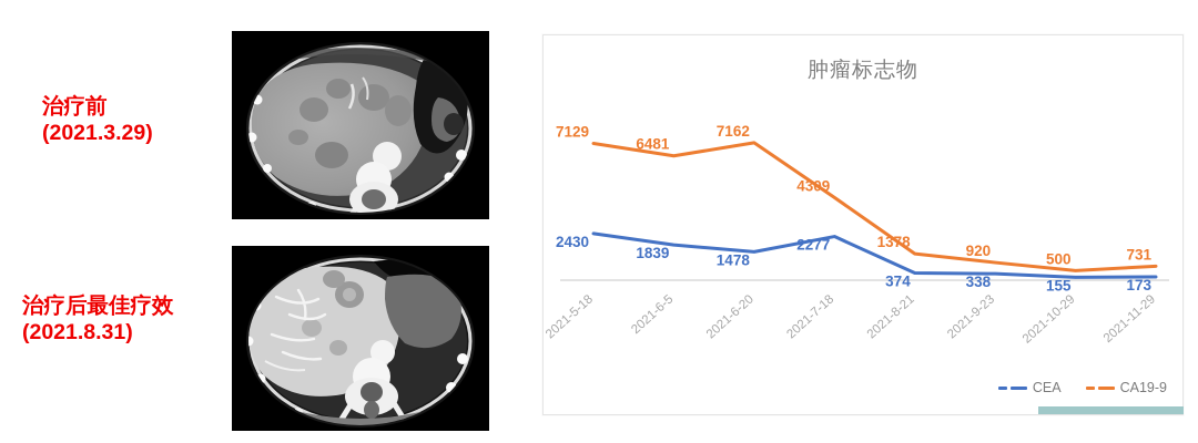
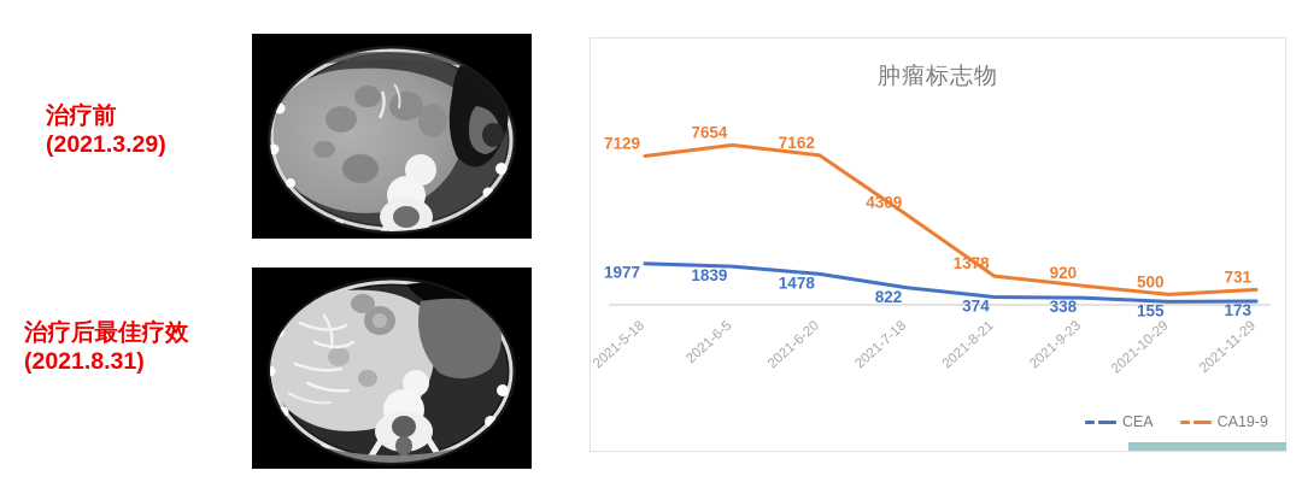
CEA/2021-5-18: 2430 -> 1977
CA19-9/2021-6-5: 6481 -> 7654
CEA/2021-7-18: 2277 -> 822
